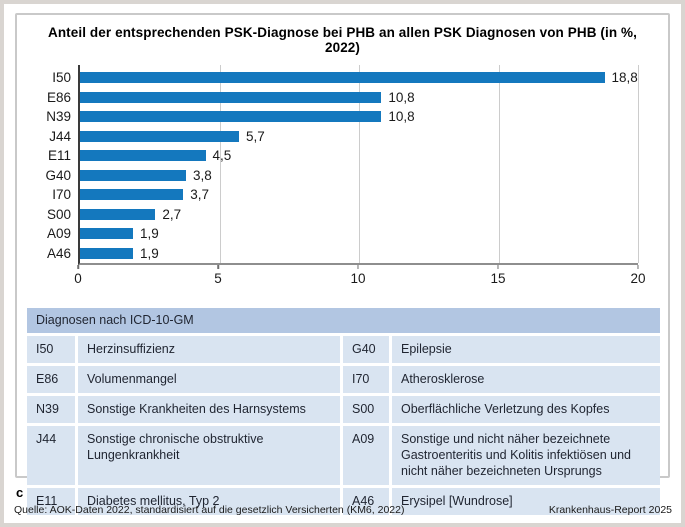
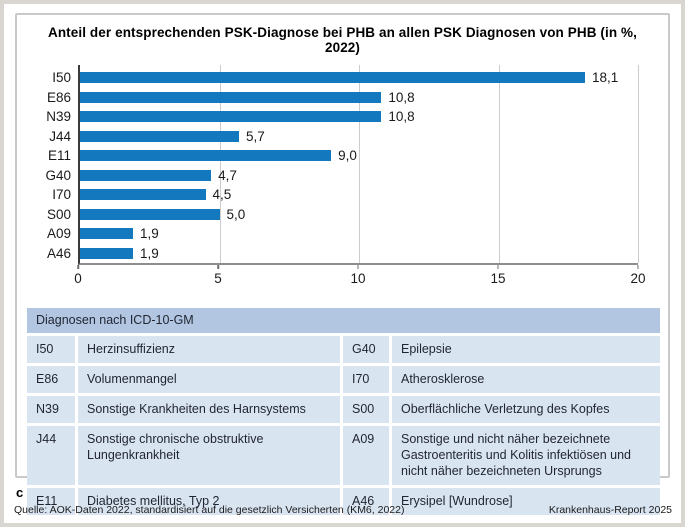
I50: 18,8 -> 18,1
E11: 4,5 -> 9,0
G40: 3,8 -> 4,7
I70: 3,7 -> 4,5
S00: 2,7 -> 5,0
